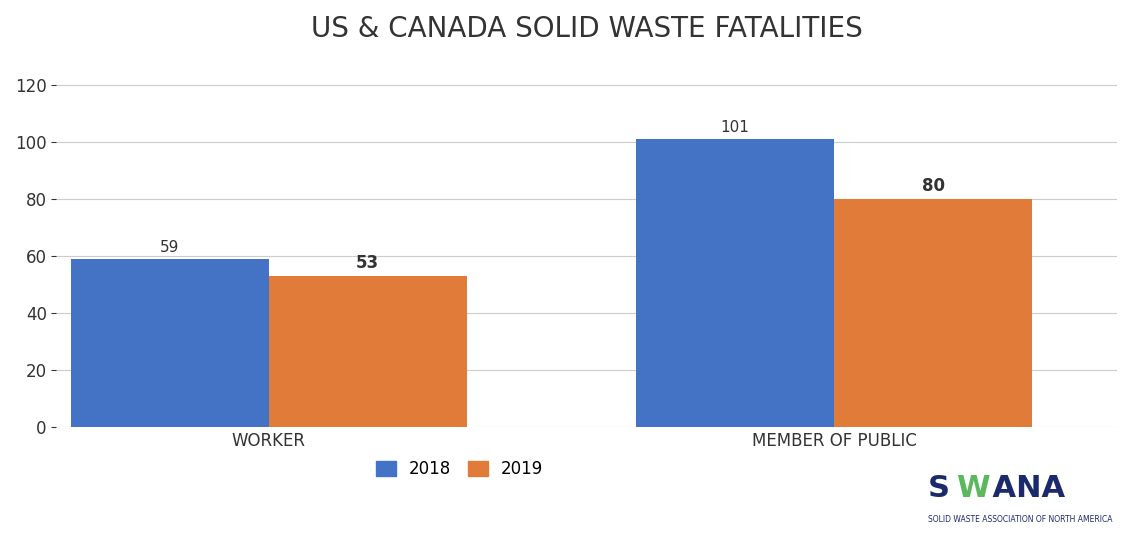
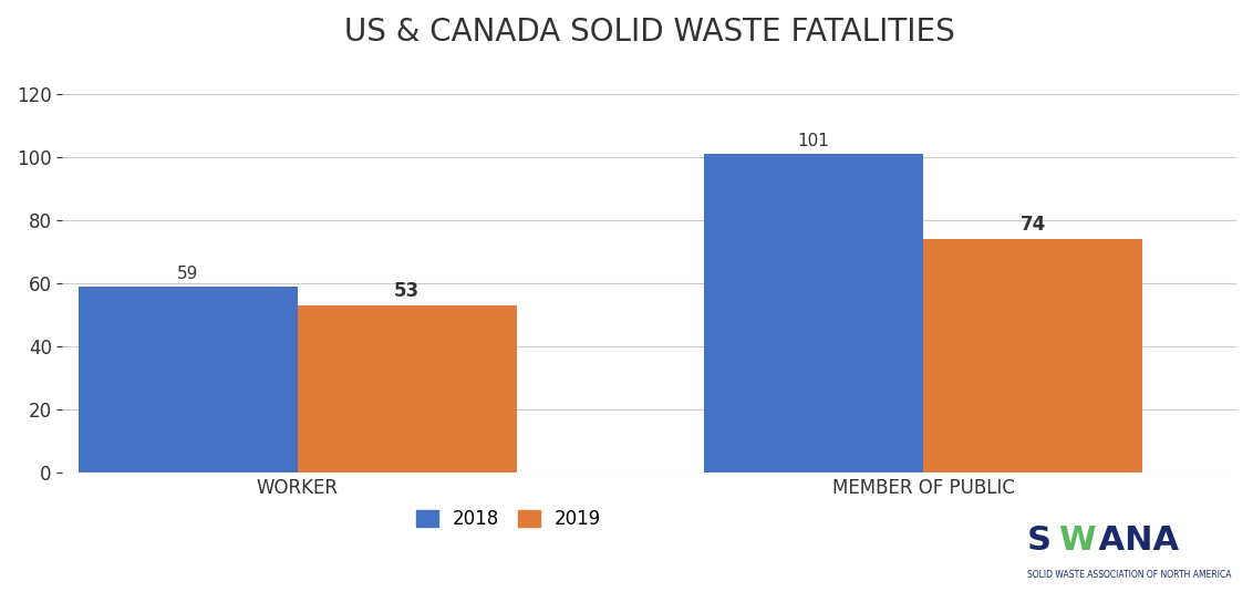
2019/MEMBER OF PUBLIC: 80 -> 74
